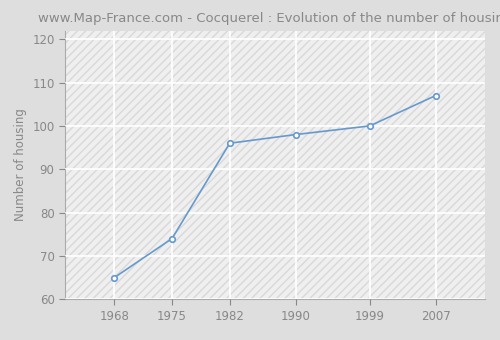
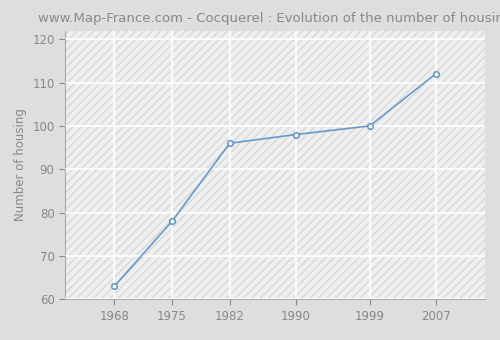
1968: 65 -> 63
1975: 74 -> 78
2007: 107 -> 112
